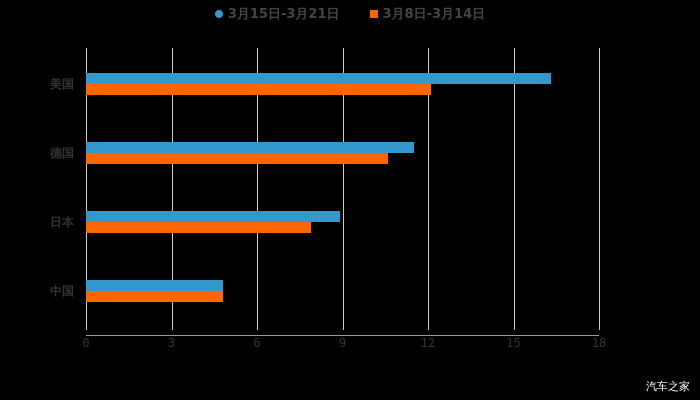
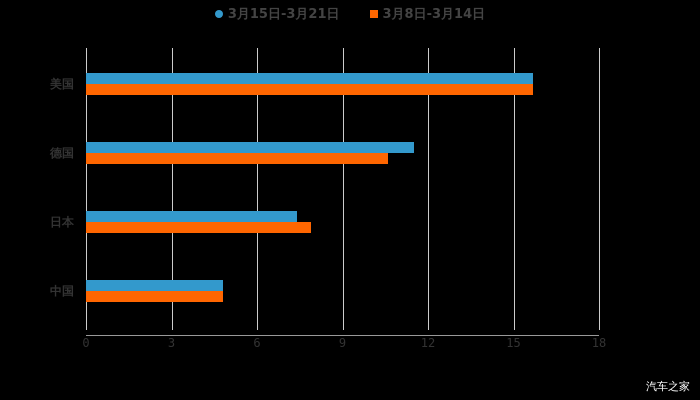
3月15日-3月21日/美国: 16.3 -> 15.7
3月8日-3月14日/美国: 12.1 -> 15.7
3月15日-3月21日/日本: 8.9 -> 7.4
